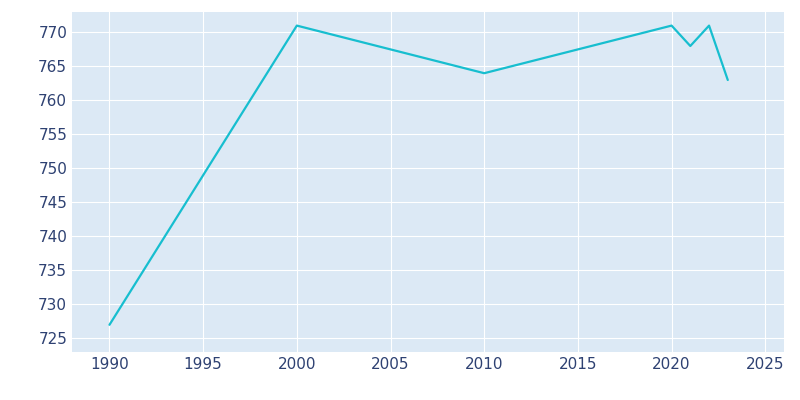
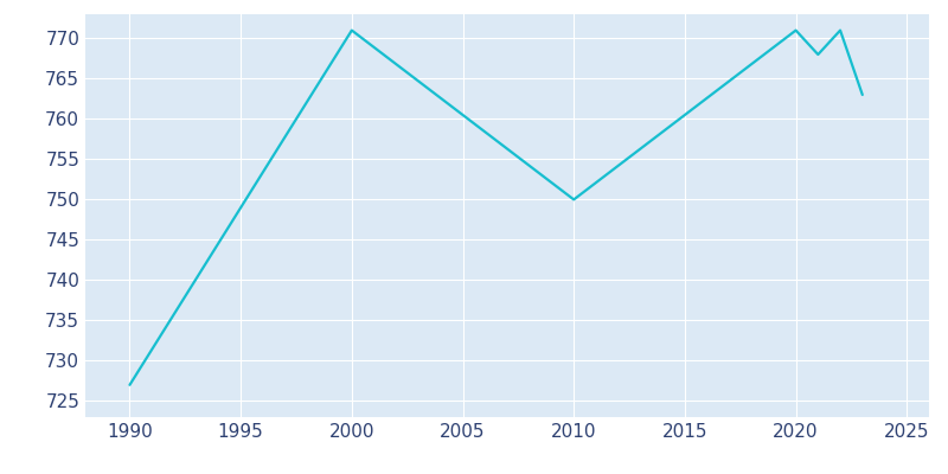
2010: 764 -> 750
